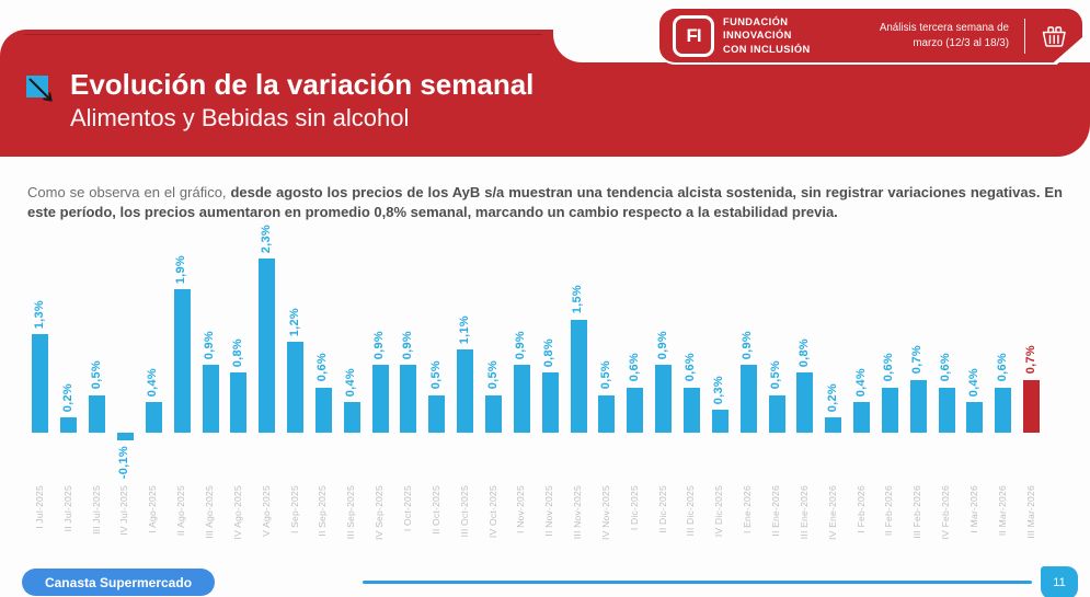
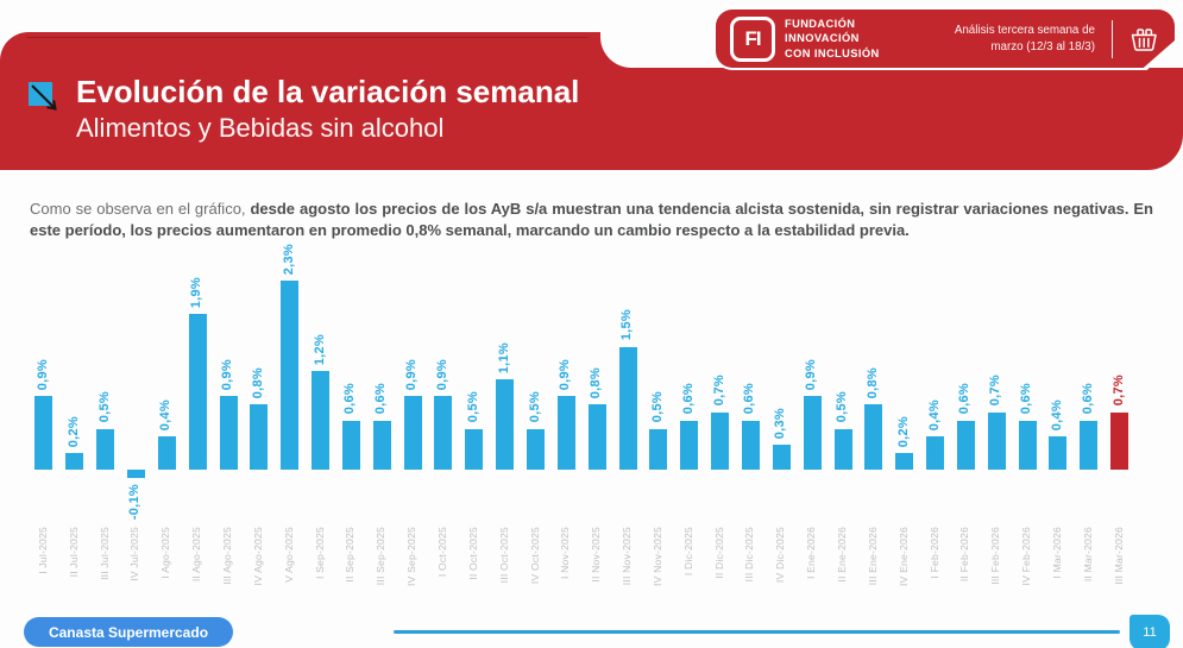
I Jul-2025: 1,3% -> 0,9%
III Sep-2025: 0,4% -> 0,6%
II Dic-2025: 0,9% -> 0,7%
